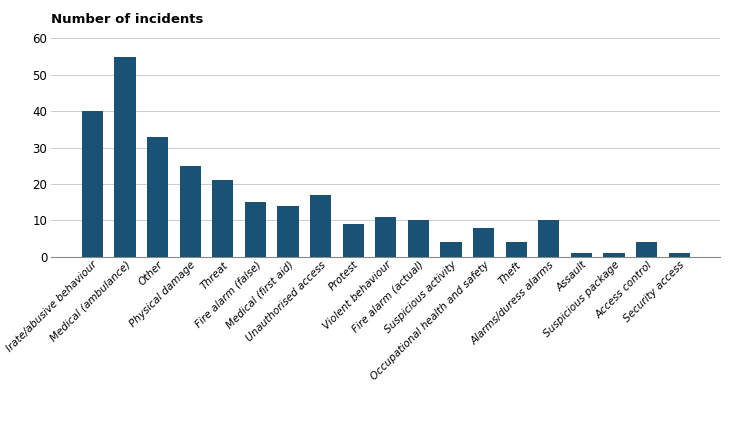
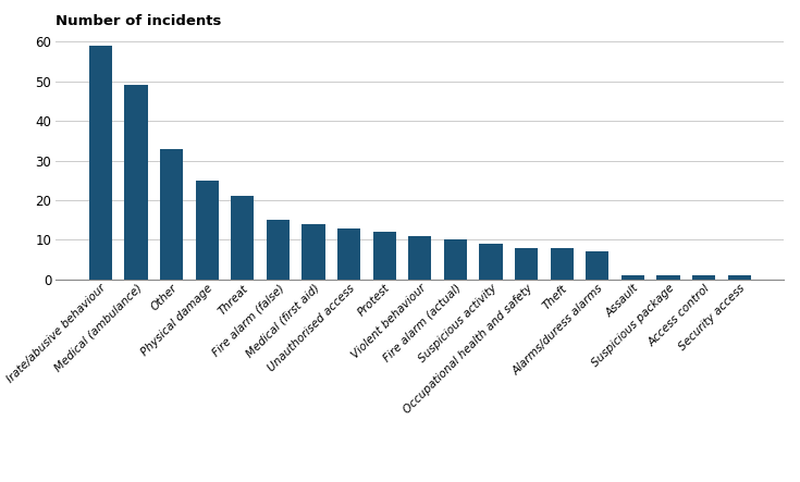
Irate/abusive behaviour: 40 -> 59
Medical (ambulance): 55 -> 49
Unauthorised access: 17 -> 13
Protest: 9 -> 12
Suspicious activity: 4 -> 9
Theft: 4 -> 8
Alarms/duress alarms: 10 -> 7
Access control: 4 -> 1
